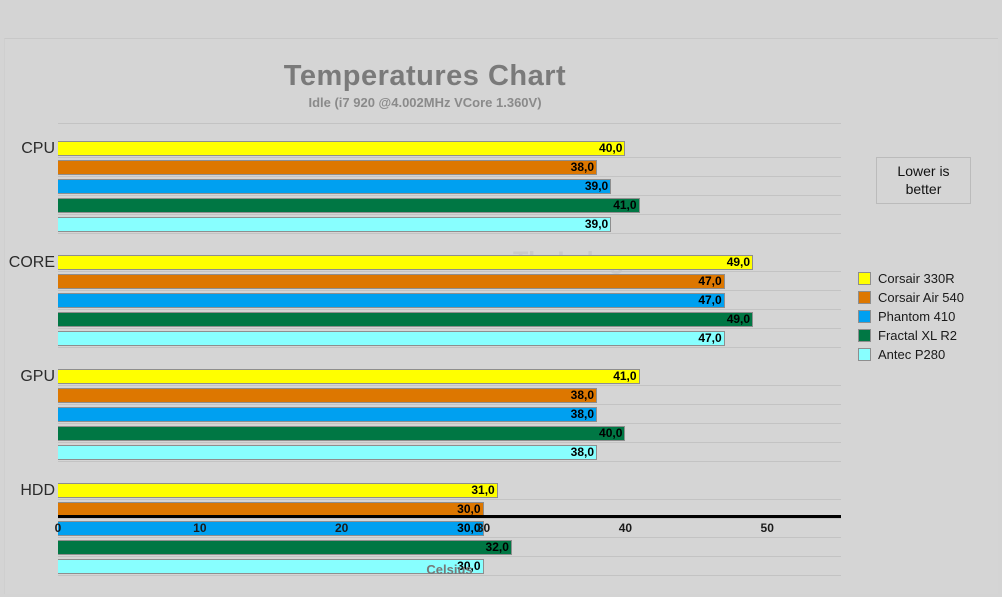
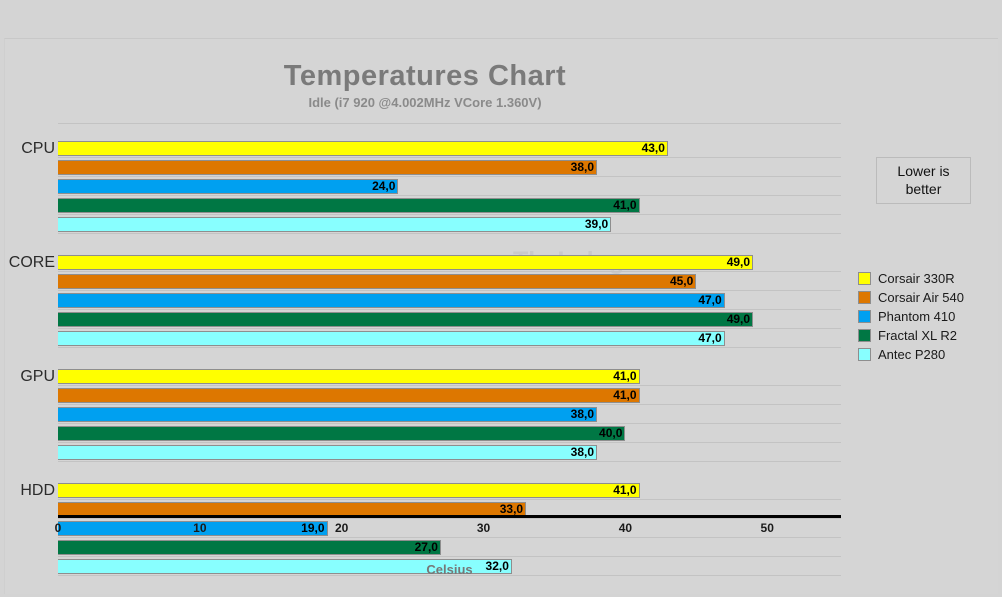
Corsair 330R/CPU: 40,0 -> 43,0
Phantom 410/CPU: 39,0 -> 24,0
Corsair Air 540/CORE: 47,0 -> 45,0
Corsair Air 540/GPU: 38,0 -> 41,0
Corsair 330R/HDD: 31,0 -> 41,0
Corsair Air 540/HDD: 30,0 -> 33,0
Phantom 410/HDD: 30,0 -> 19,0
Fractal XL R2/HDD: 32,0 -> 27,0
Antec P280/HDD: 30,0 -> 32,0
